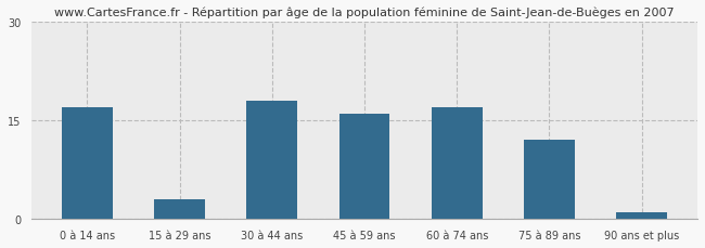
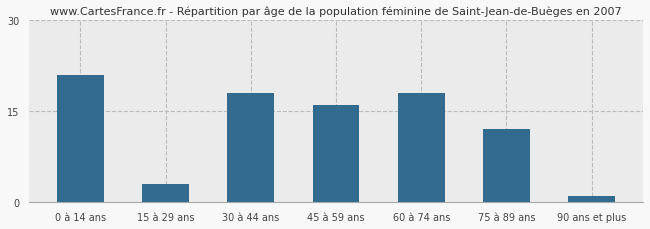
0 à 14 ans: 17 -> 21
60 à 74 ans: 17 -> 18
